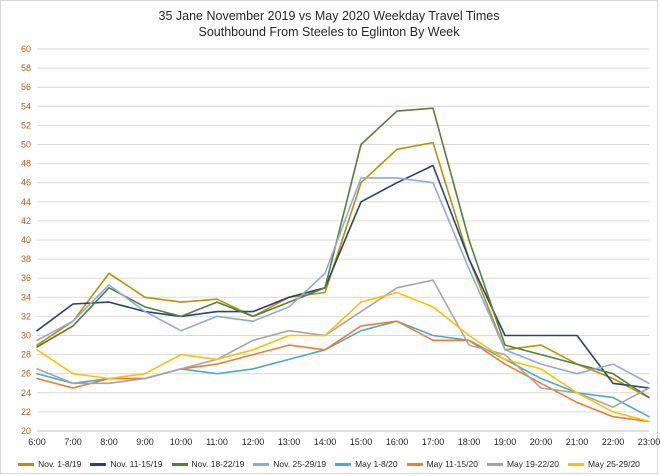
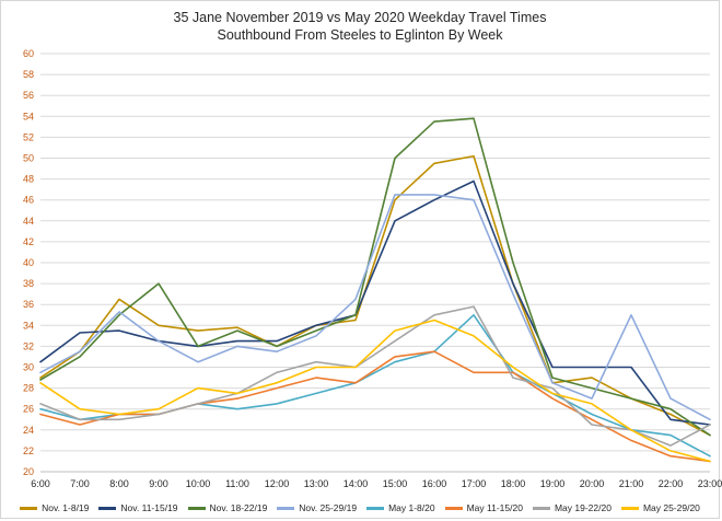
Nov. 18-22/19/9:00: 33 -> 38
May 1-8/20/17:00: 30 -> 35
Nov. 25-29/19/21:00: 26 -> 35
